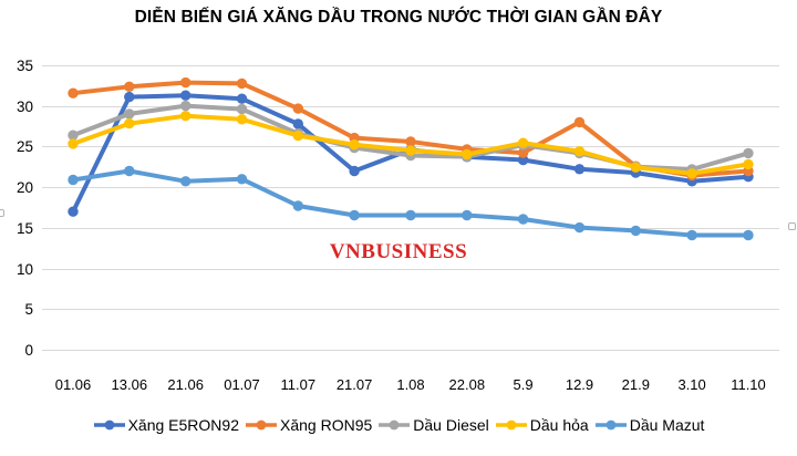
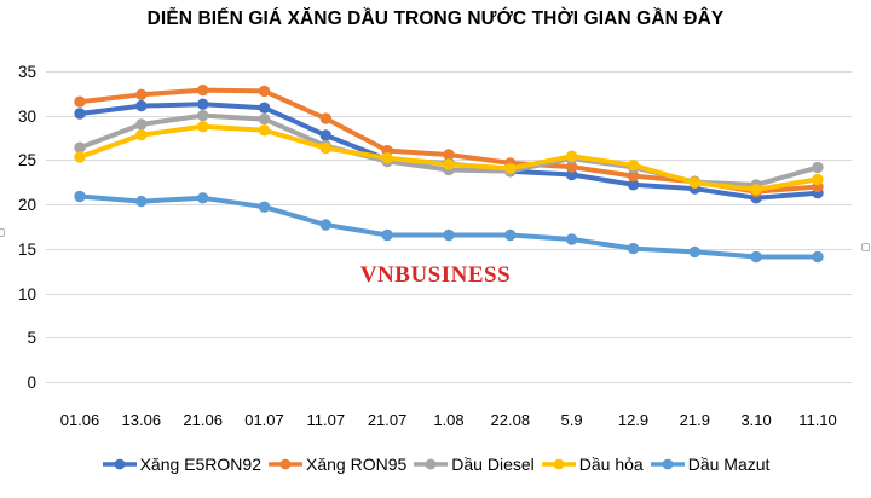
Xăng E5RON92/01.06: 17 -> 30
Dầu Mazut/13.06: 22 -> 20
Dầu Mazut/01.07: 21 -> 20
Xăng E5RON92/21.07: 22 -> 25
Xăng RON95/12.9: 28 -> 23
